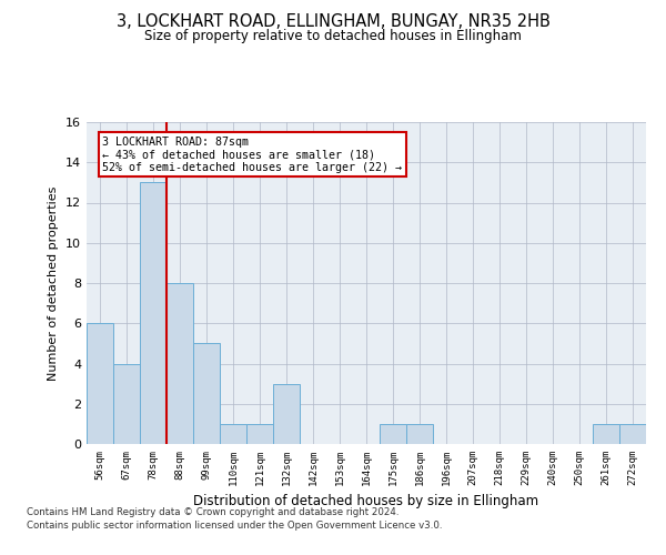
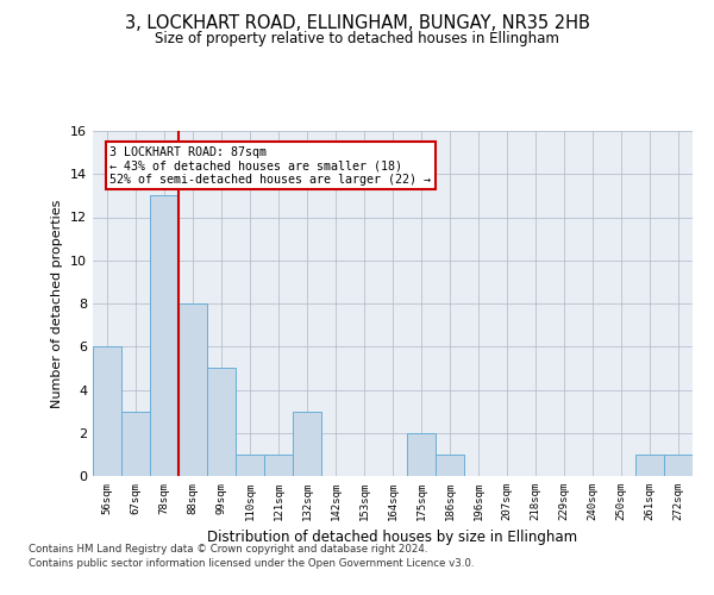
67sqm: 4 -> 3
175sqm: 1 -> 2
